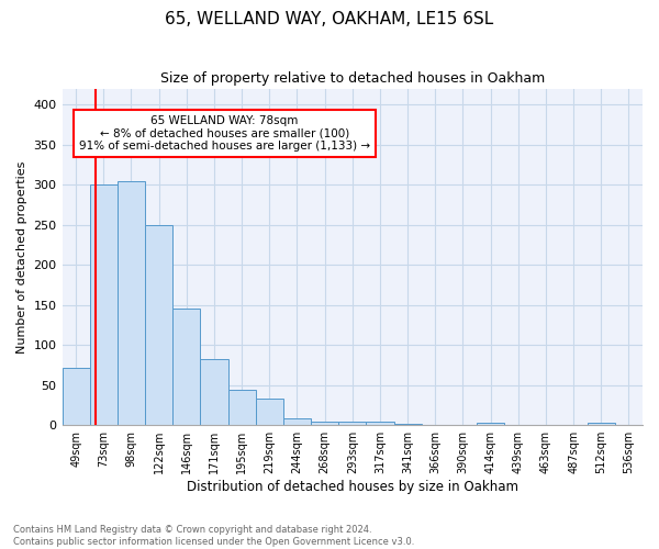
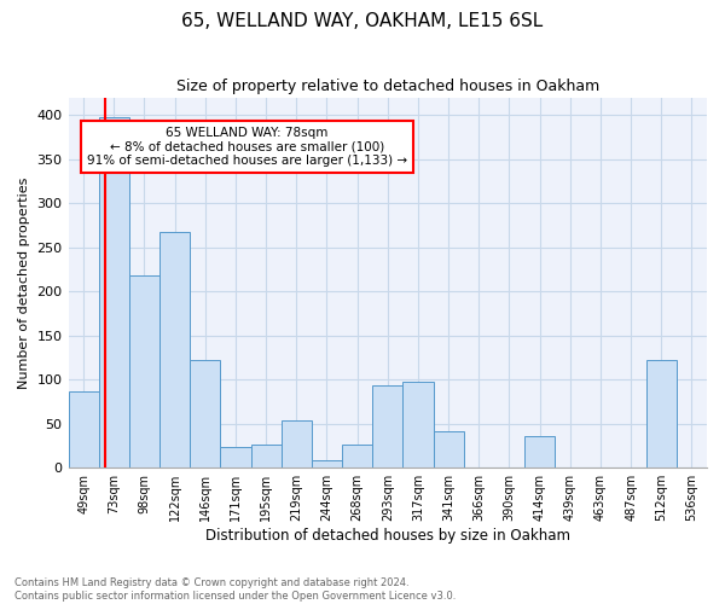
49sqm: 72 -> 86
73sqm: 300 -> 398
98sqm: 305 -> 218
122sqm: 250 -> 268
146sqm: 145 -> 122
171sqm: 83 -> 24
195sqm: 44 -> 26
219sqm: 33 -> 54
268sqm: 5 -> 26
293sqm: 5 -> 94
317sqm: 4 -> 98
341sqm: 2 -> 42
414sqm: 3 -> 36
512sqm: 3 -> 122
